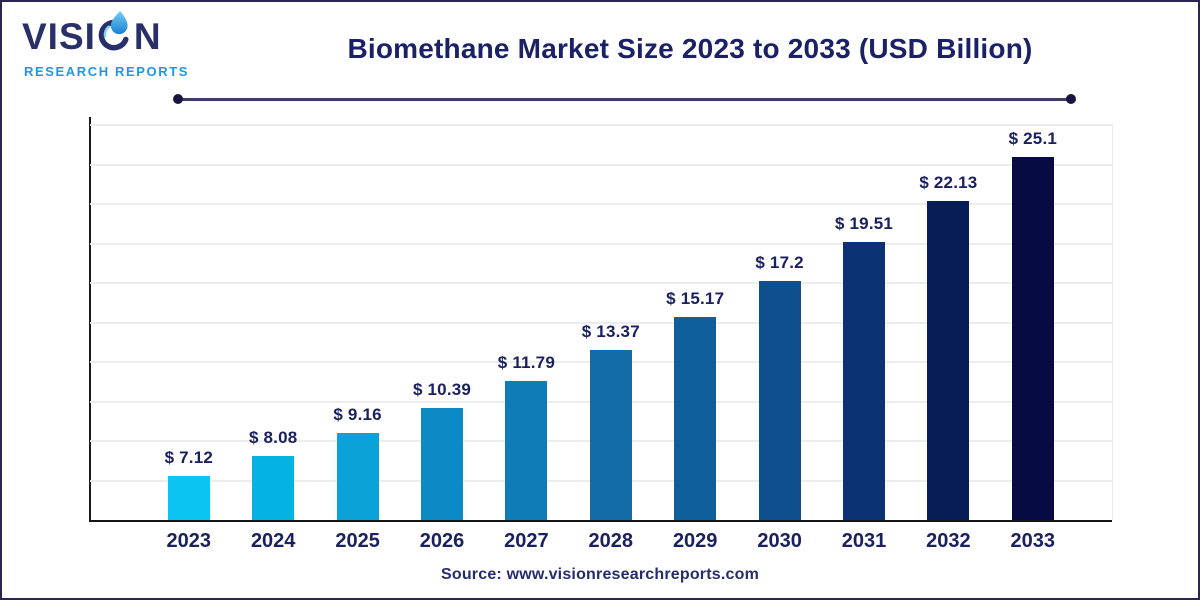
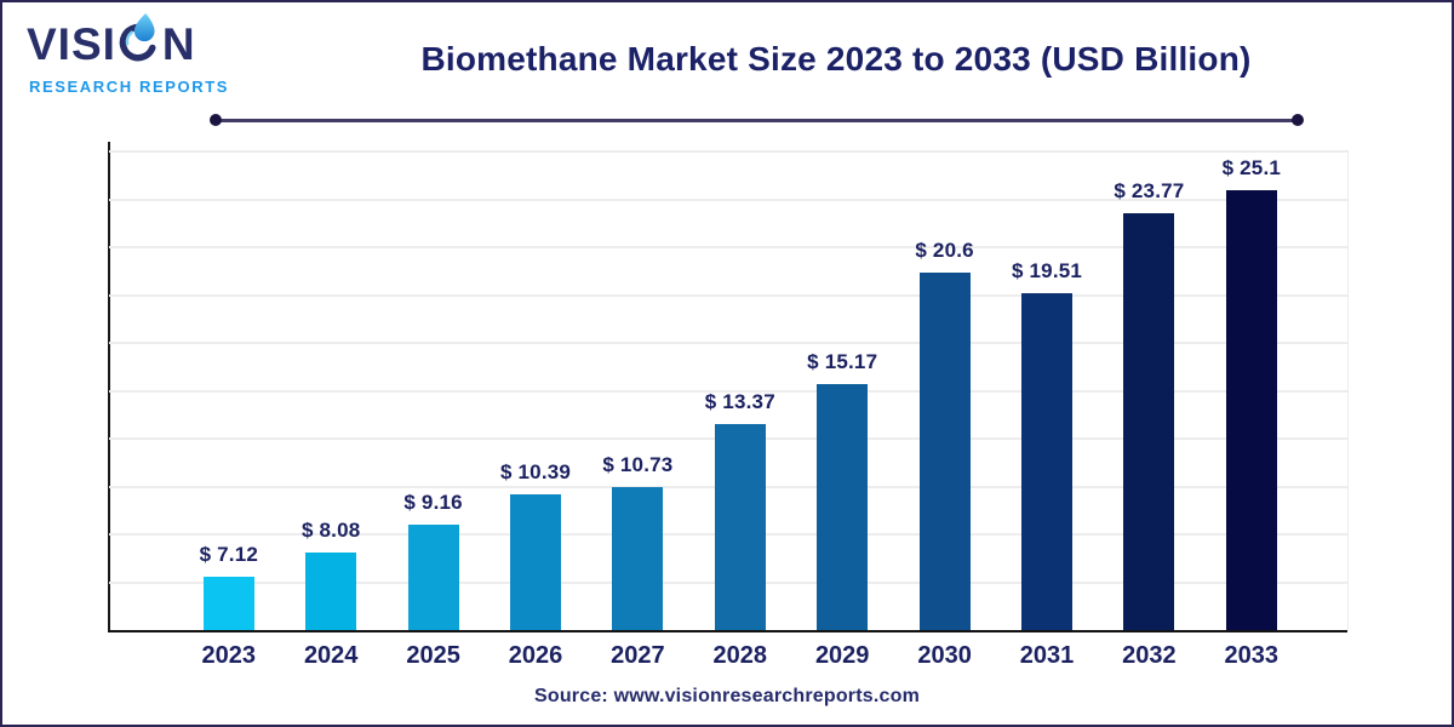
2027: 11.79 -> 10.73
2030: 17.2 -> 20.6
2032: 22.13 -> 23.77
